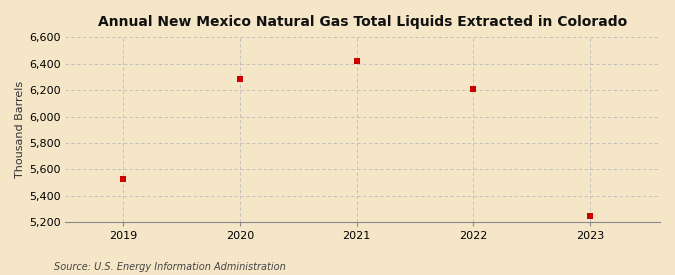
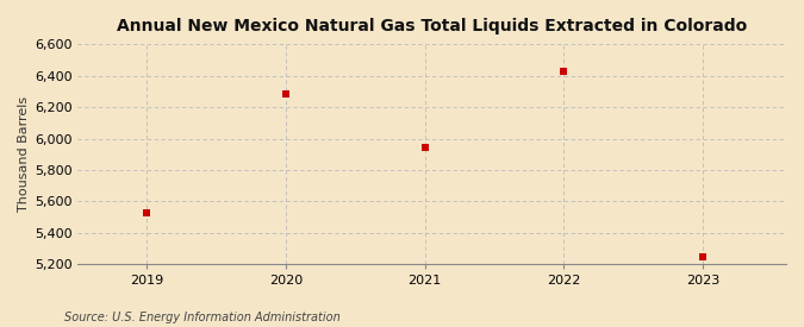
2021: 6,420 -> 5,940
2022: 6,200 -> 6,430
